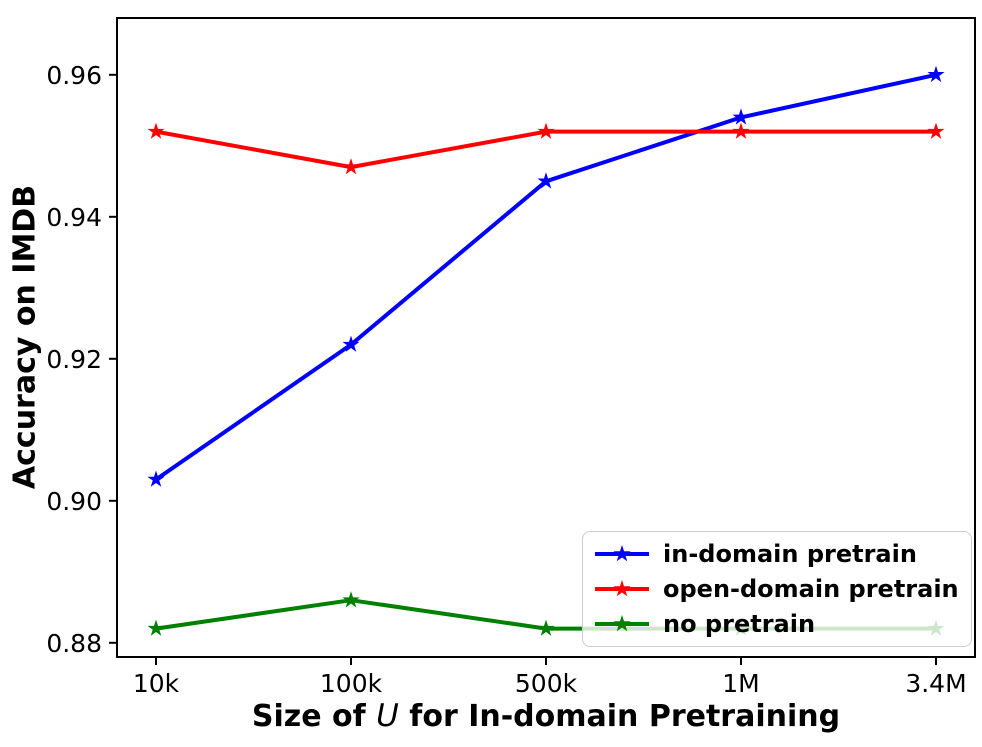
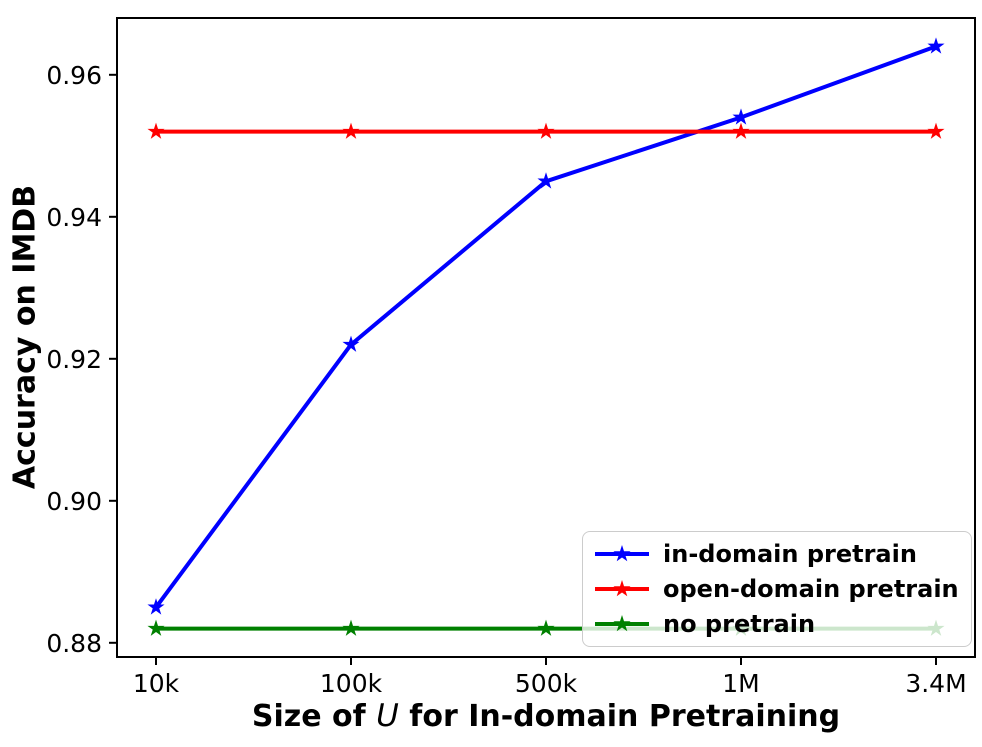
in-domain pretrain/10k: 0.903 -> 0.885
open-domain pretrain/100k: 0.947 -> 0.952
no pretrain/100k: 0.886 -> 0.882
in-domain pretrain/3.4M: 0.960 -> 0.964
